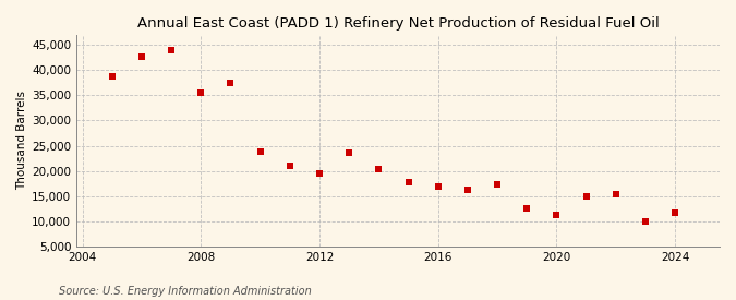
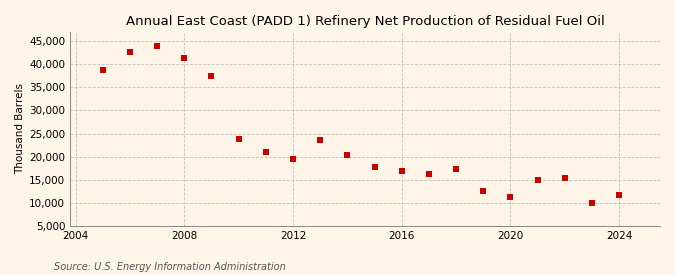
2008: 35,500 -> 41,300
